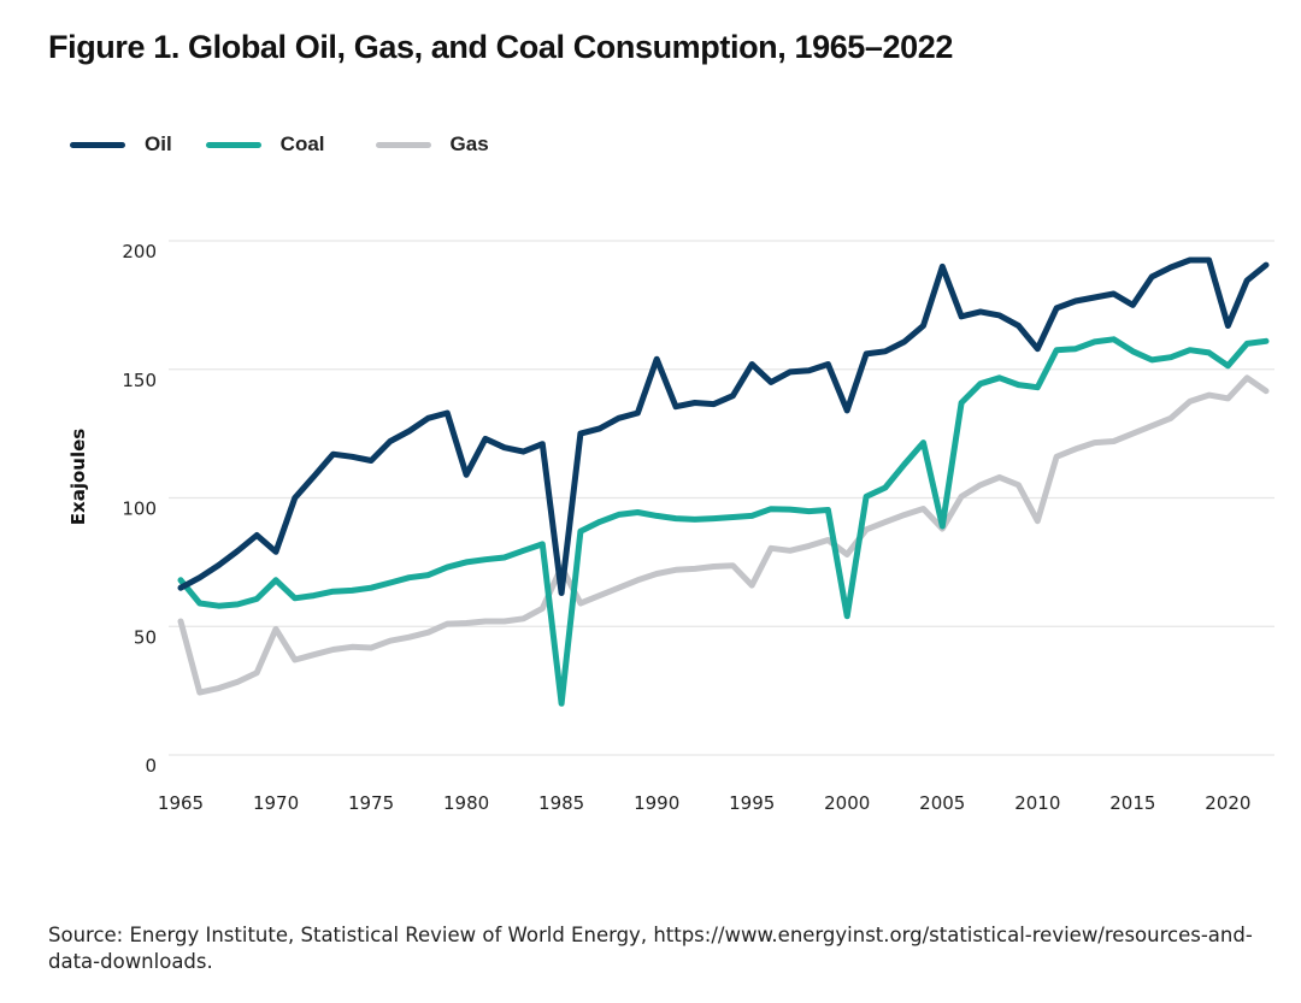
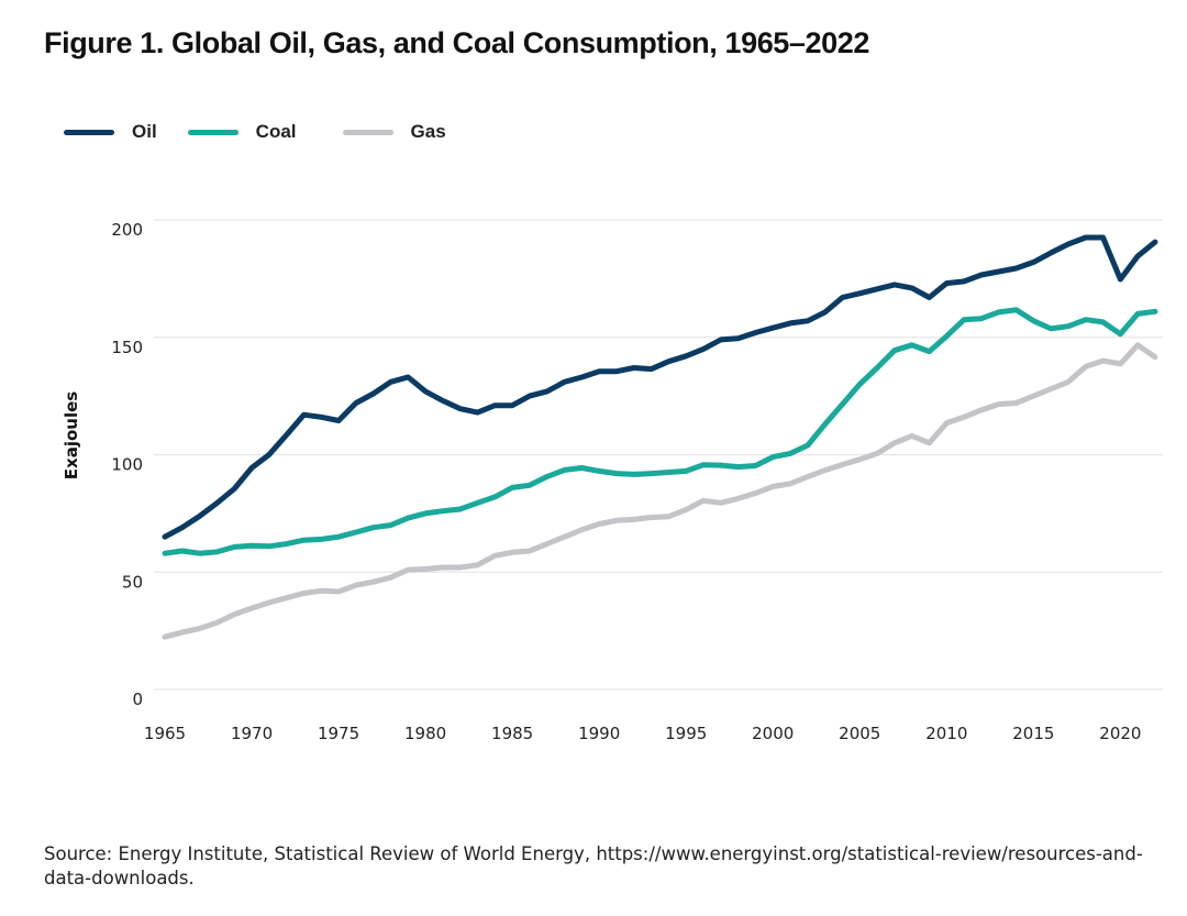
Coal/1965: 68 -> 58
Gas/1965: 52 -> 22
Oil/1970: 79 -> 94
Coal/1970: 68 -> 61
Gas/1970: 49 -> 35
Oil/1980: 109 -> 127
Oil/1985: 63 -> 121
Coal/1985: 20 -> 86
Gas/1985: 73 -> 58
Oil/1990: 154 -> 136
Oil/1995: 152 -> 142
Gas/1995: 66 -> 77
Oil/2000: 134 -> 154
Coal/2000: 54 -> 99
Gas/2000: 78 -> 86
Oil/2005: 190 -> 169
Coal/2005: 89 -> 130
Gas/2005: 88 -> 98
Oil/2010: 158 -> 173
Coal/2010: 143 -> 150
Gas/2010: 91 -> 114
Oil/2015: 175 -> 182
Oil/2020: 167 -> 175
